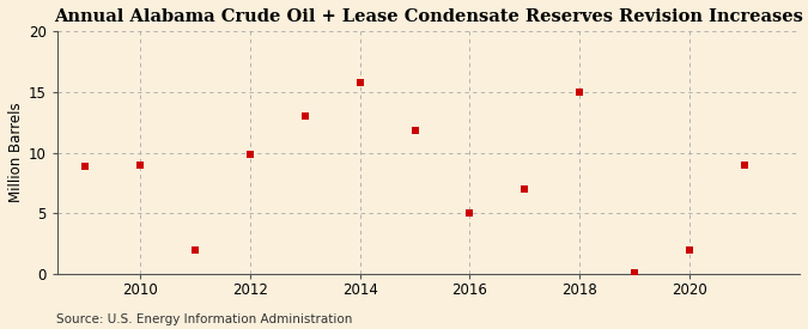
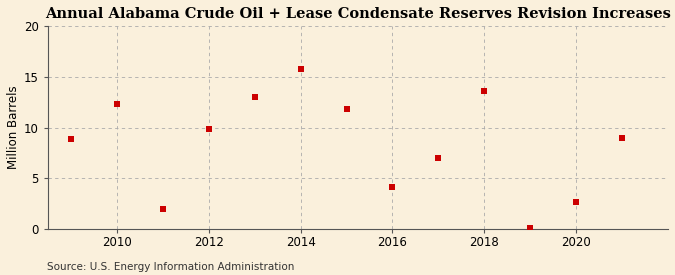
2010: 9.0 -> 12.3
2016: 5.0 -> 4.1
2018: 15.0 -> 13.6
2020: 2.0 -> 2.7
